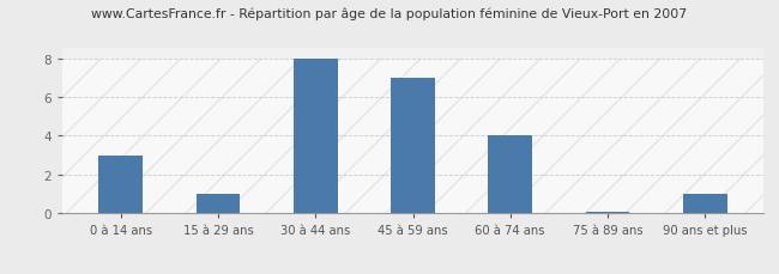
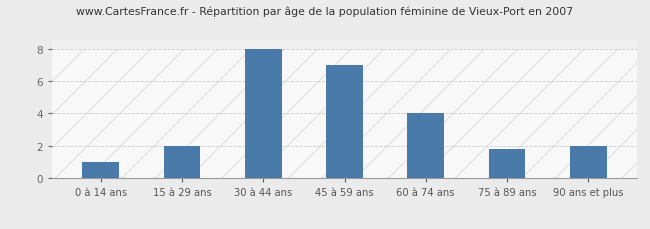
0 à 14 ans: 3.0 -> 1.0
15 à 29 ans: 1.0 -> 2.0
75 à 89 ans: 0.1 -> 1.8
90 ans et plus: 1.0 -> 2.0
